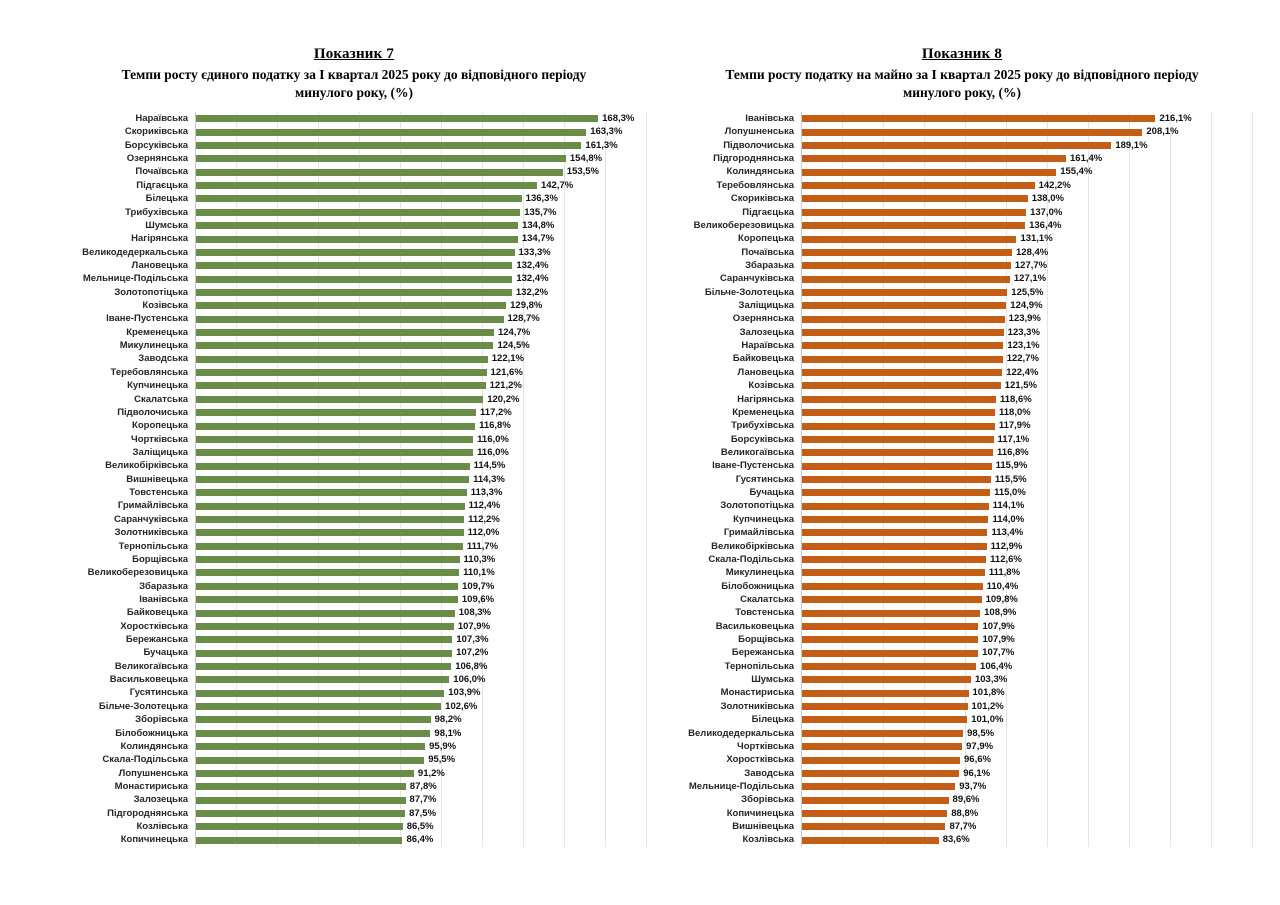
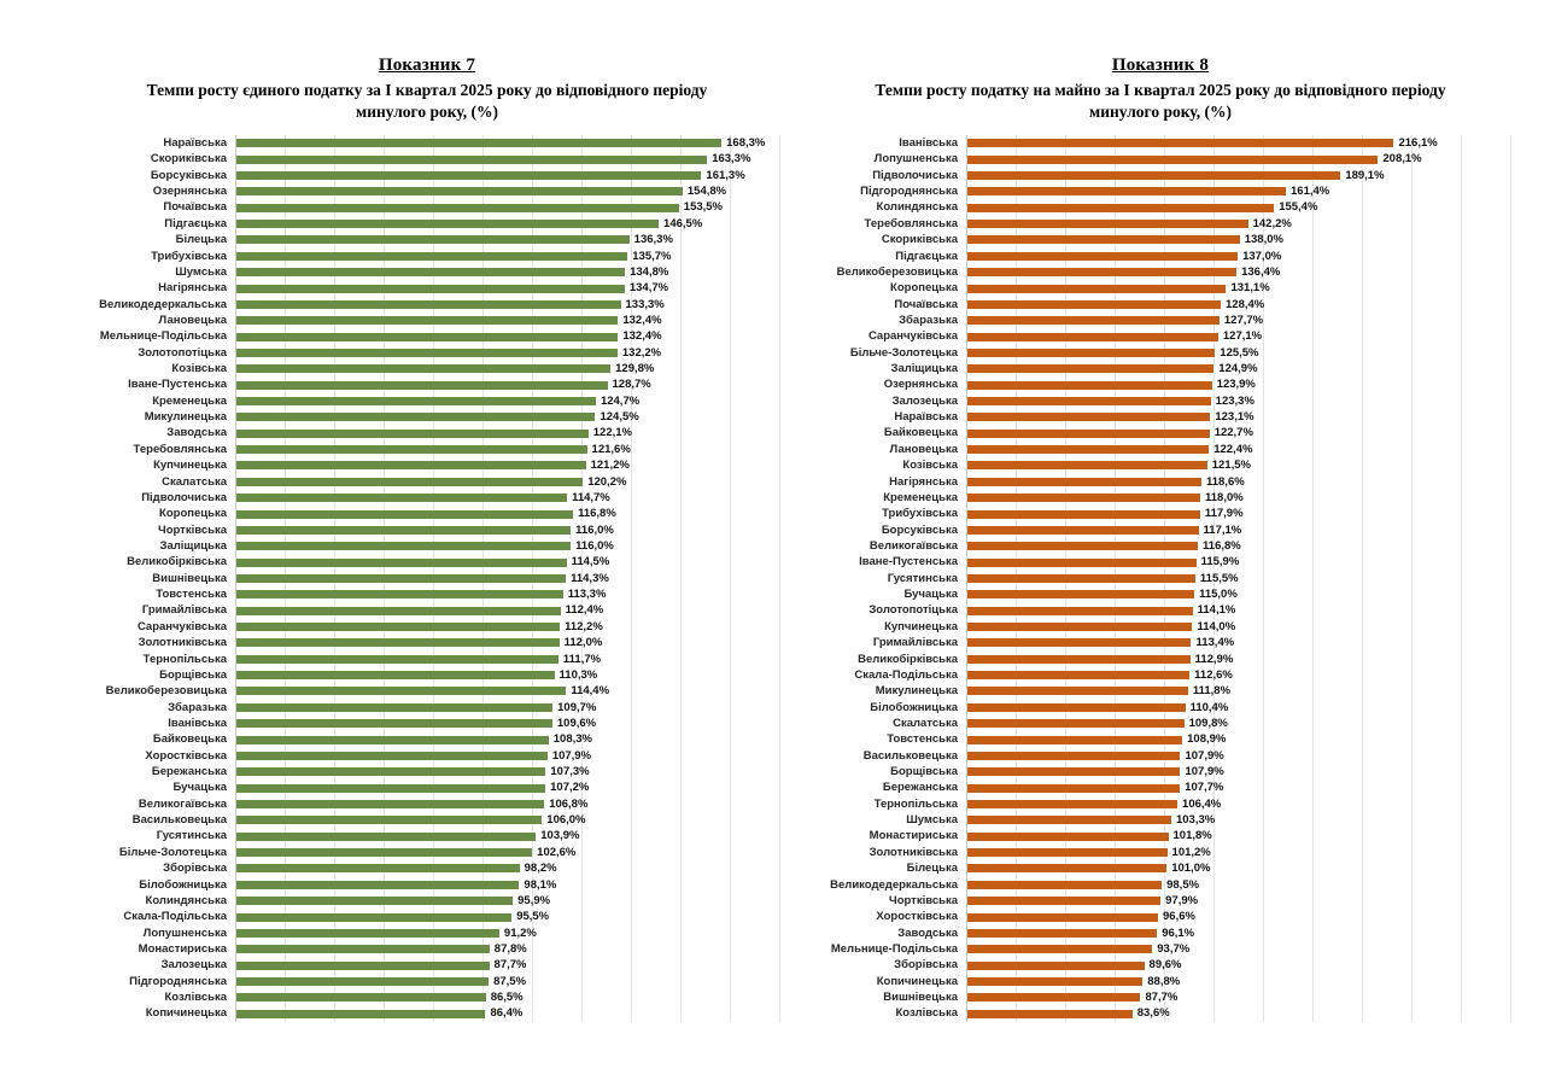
Показник 7/Підгаєцька: 142,7% -> 146,5%
Показник 7/Підволочиська: 117,2% -> 114,7%
Показник 7/Великоберезовицька: 110,1% -> 114,4%
